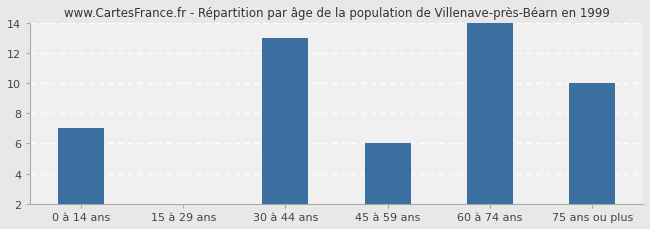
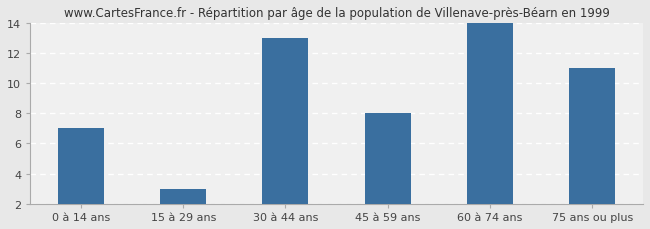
15 à 29 ans: 2 -> 3
45 à 59 ans: 6 -> 8
75 ans ou plus: 10 -> 11
